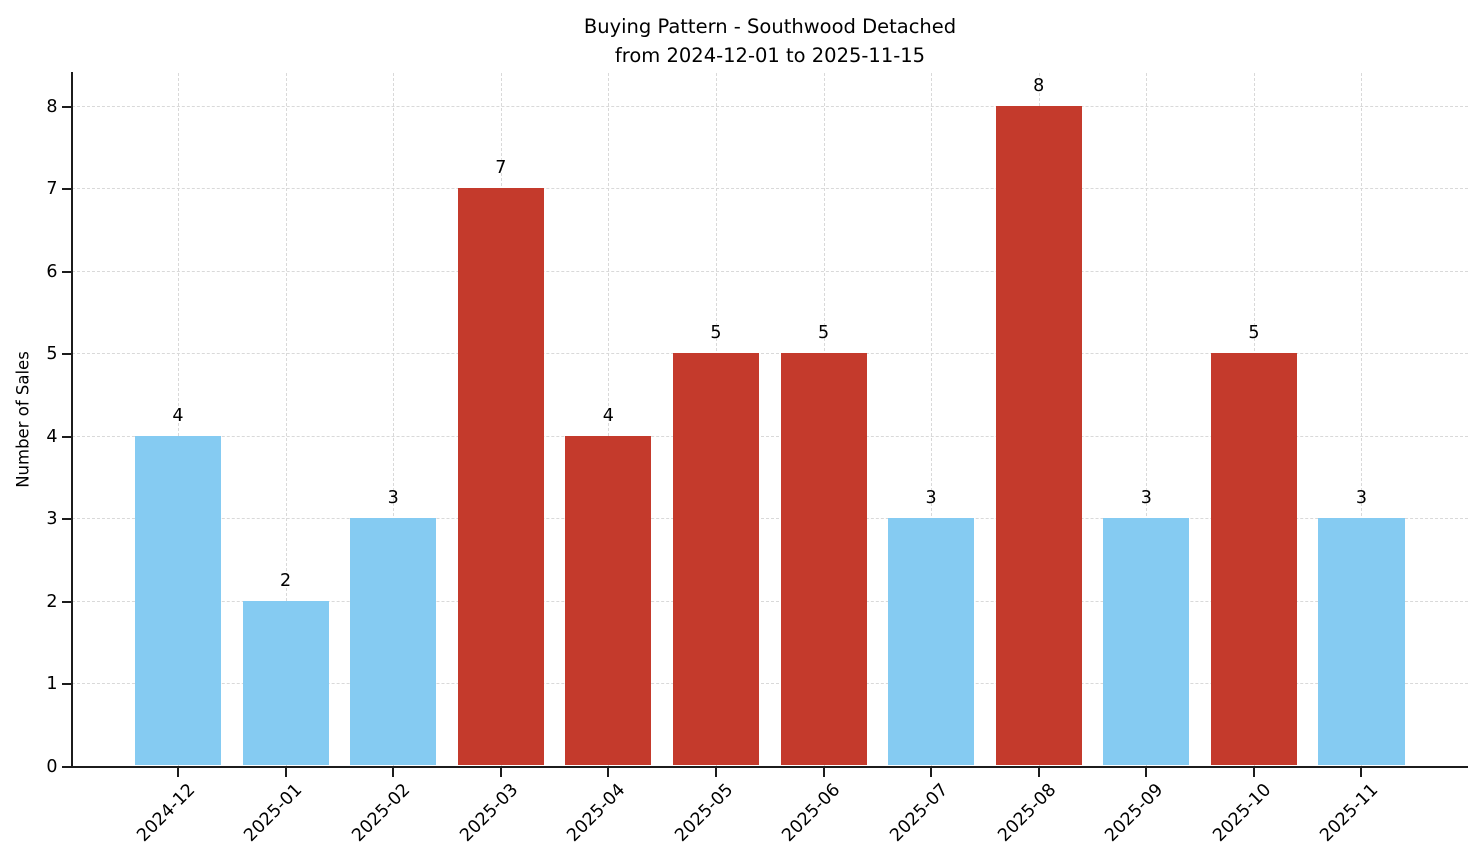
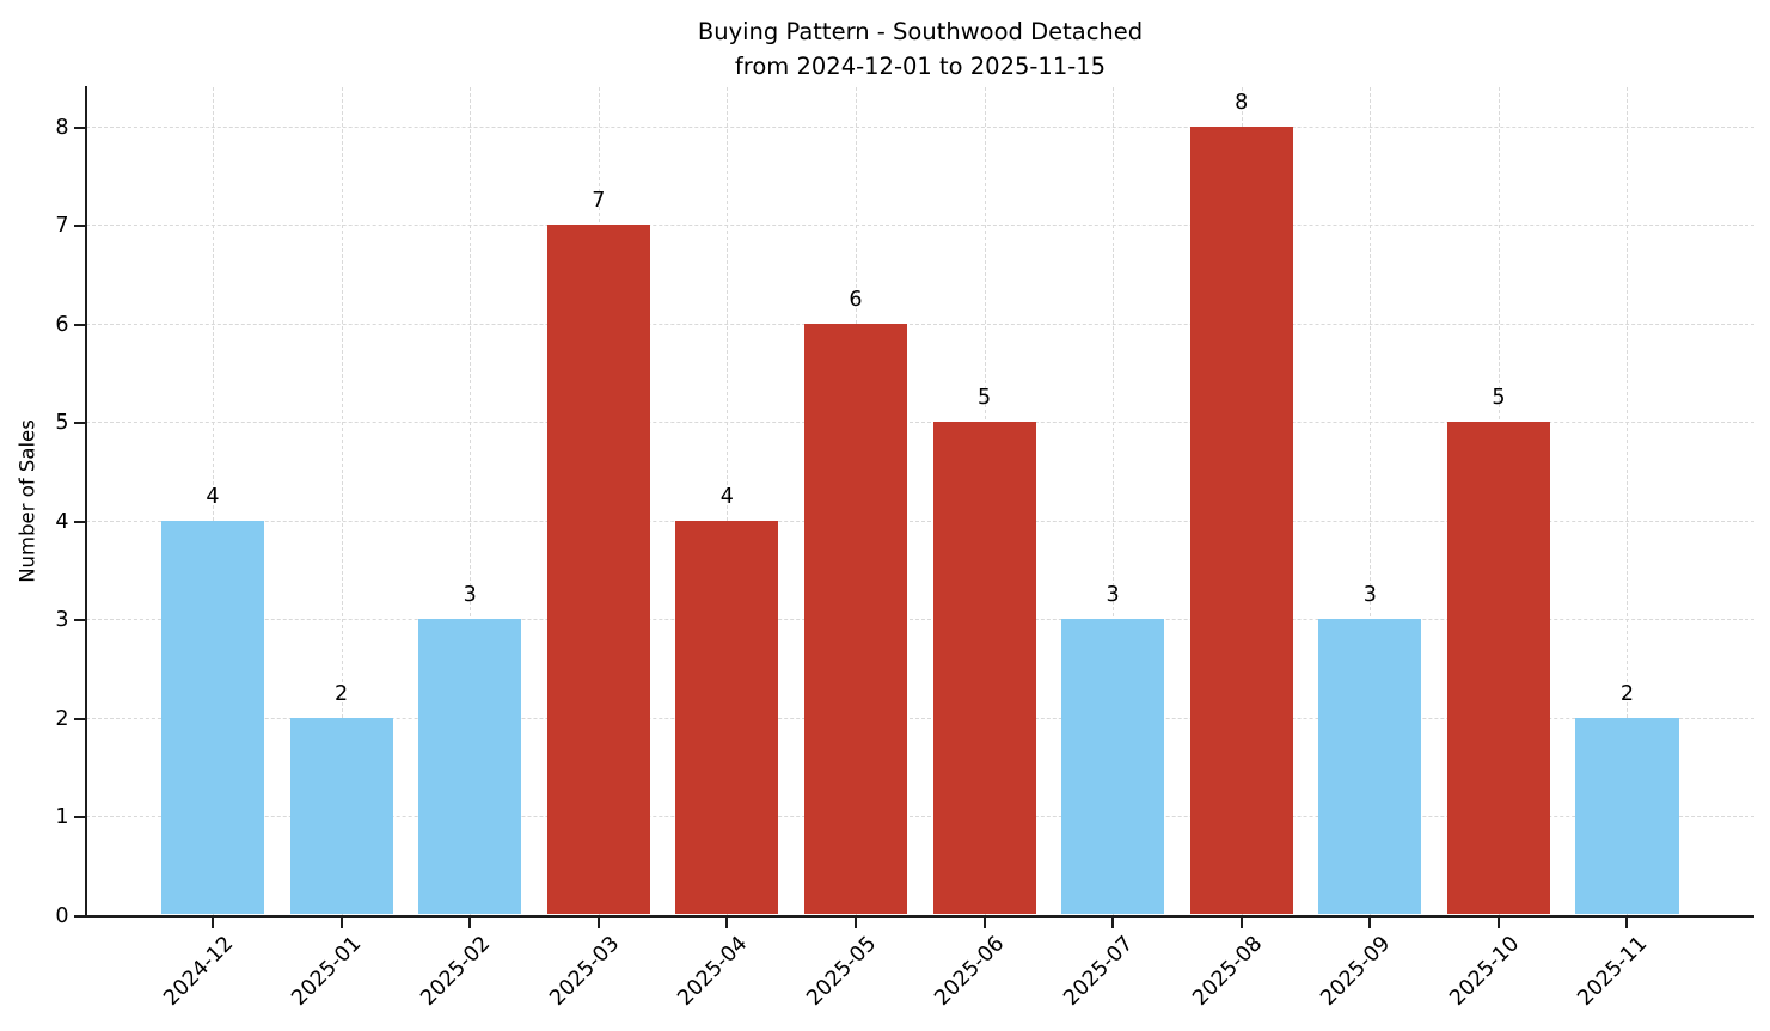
2025-05: 5 -> 6
2025-11: 3 -> 2
